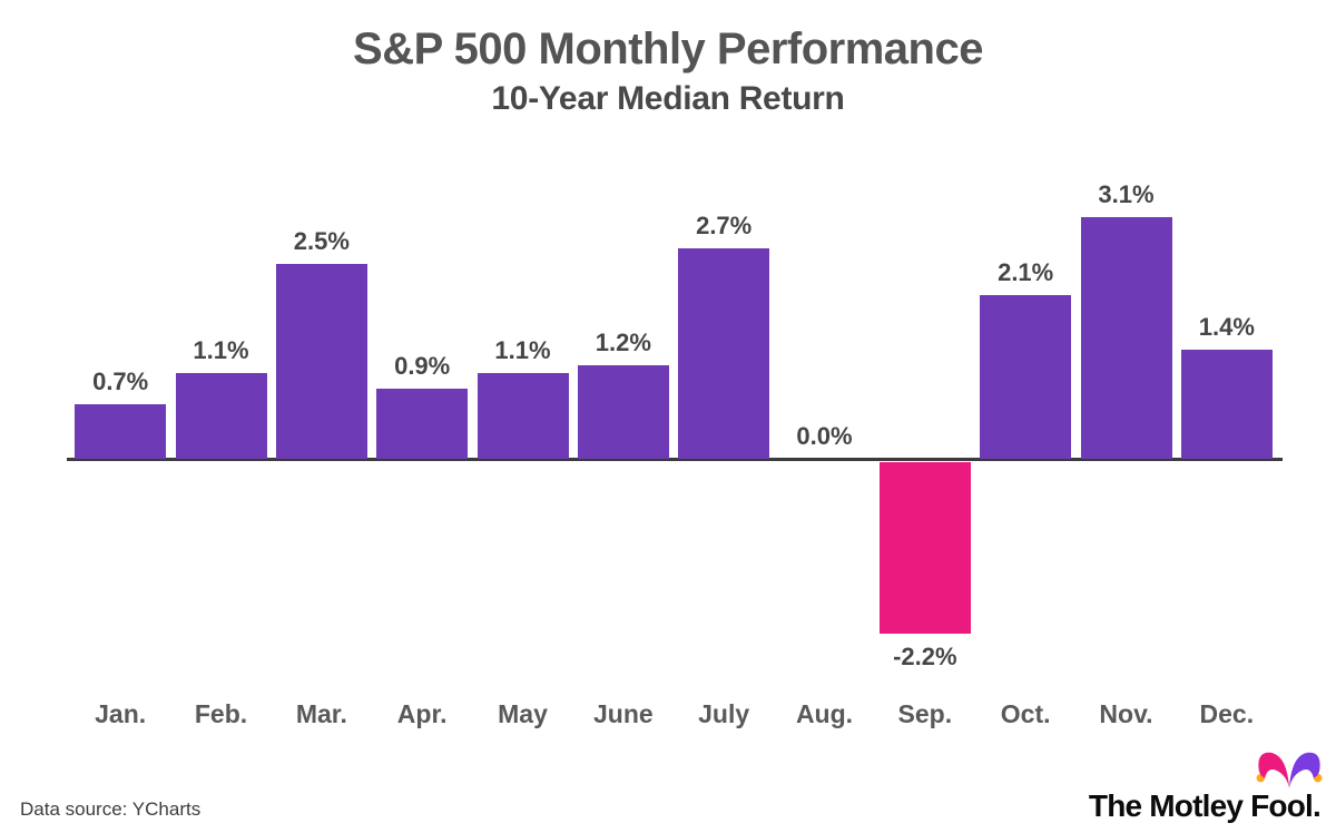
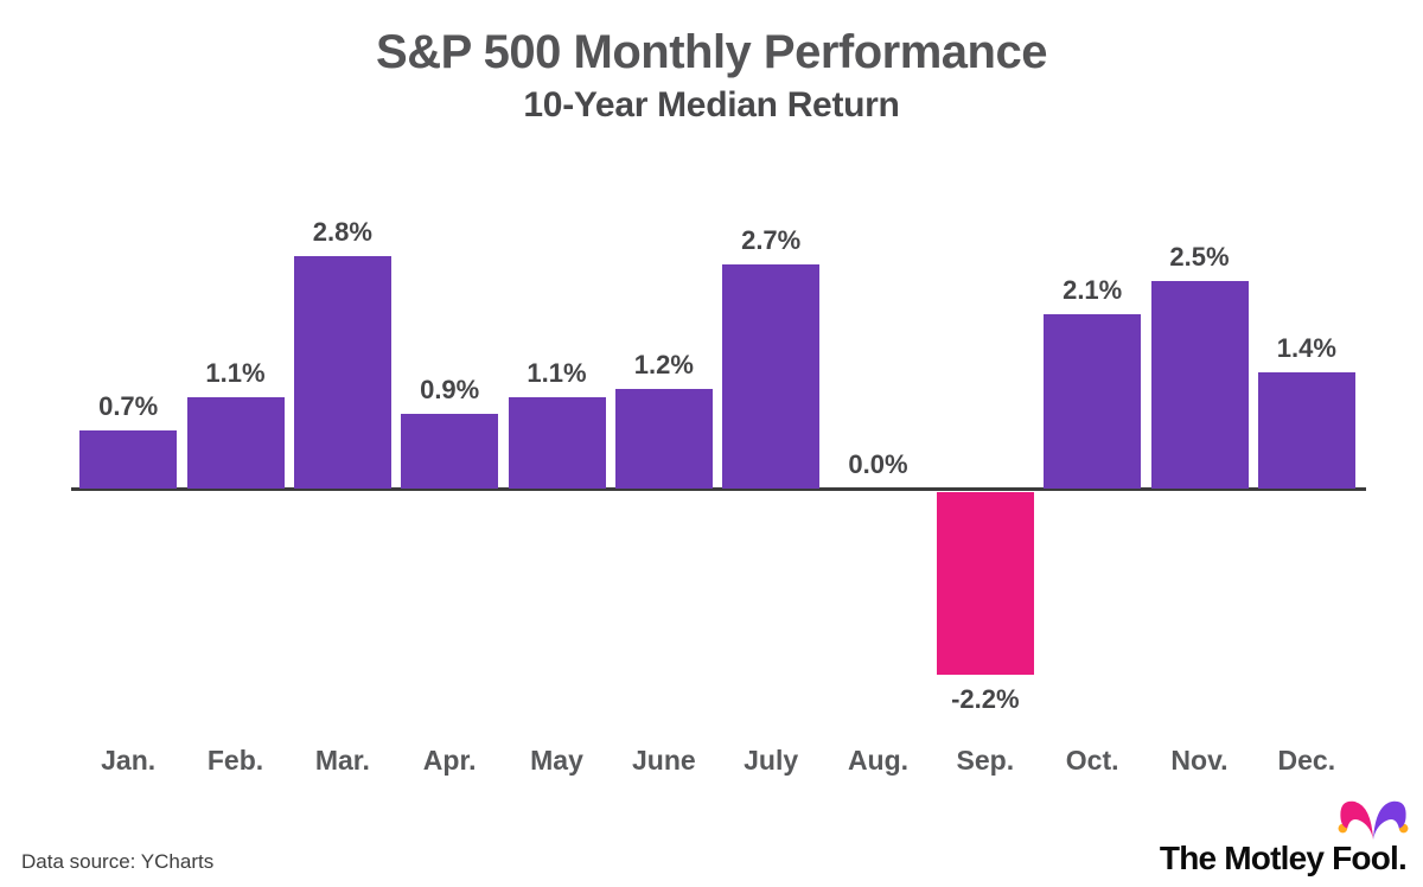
Mar.: 2.5% -> 2.8%
Nov.: 3.1% -> 2.5%
